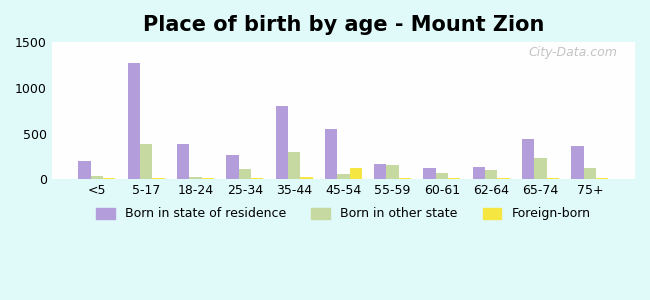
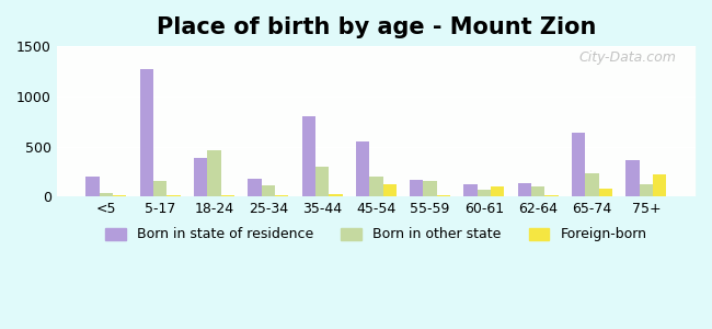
Born in other state/5-17: 390 -> 160
Born in other state/18-24: 20 -> 460
Born in state of residence/25-34: 270 -> 180
Born in other state/45-54: 60 -> 200
Foreign-born/60-61: 20 -> 100
Born in state of residence/65-74: 440 -> 640
Foreign-born/65-74: 20 -> 80
Foreign-born/75+: 20 -> 220
